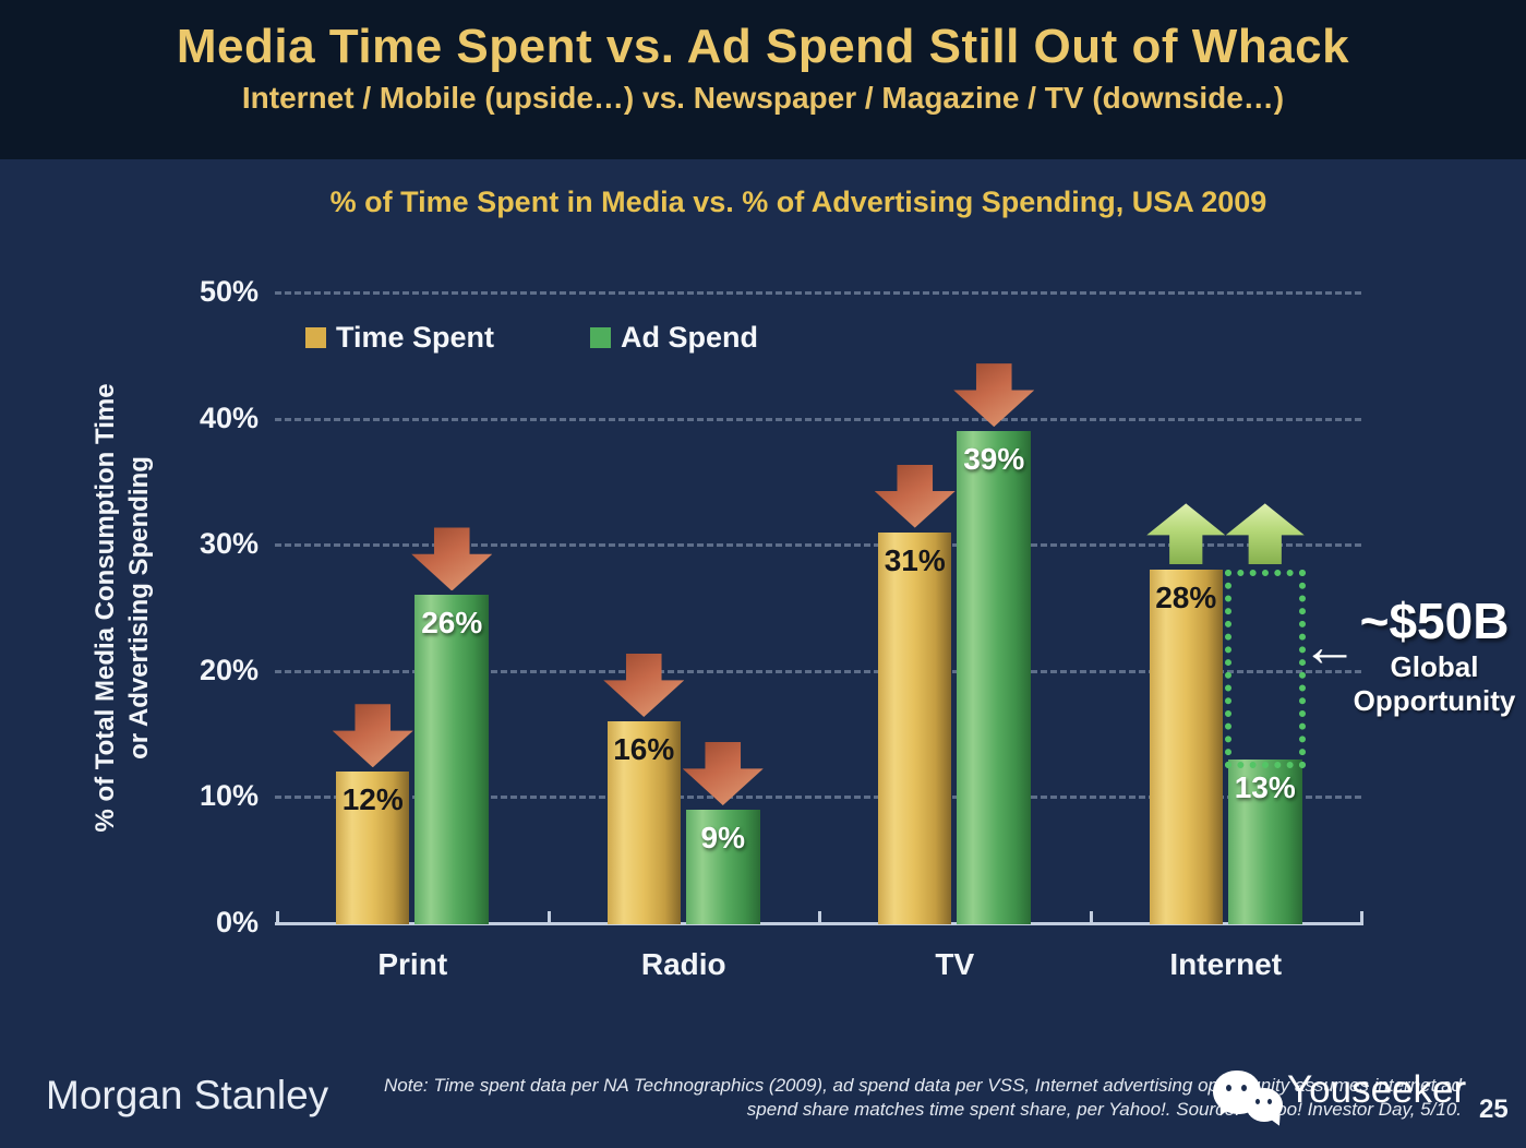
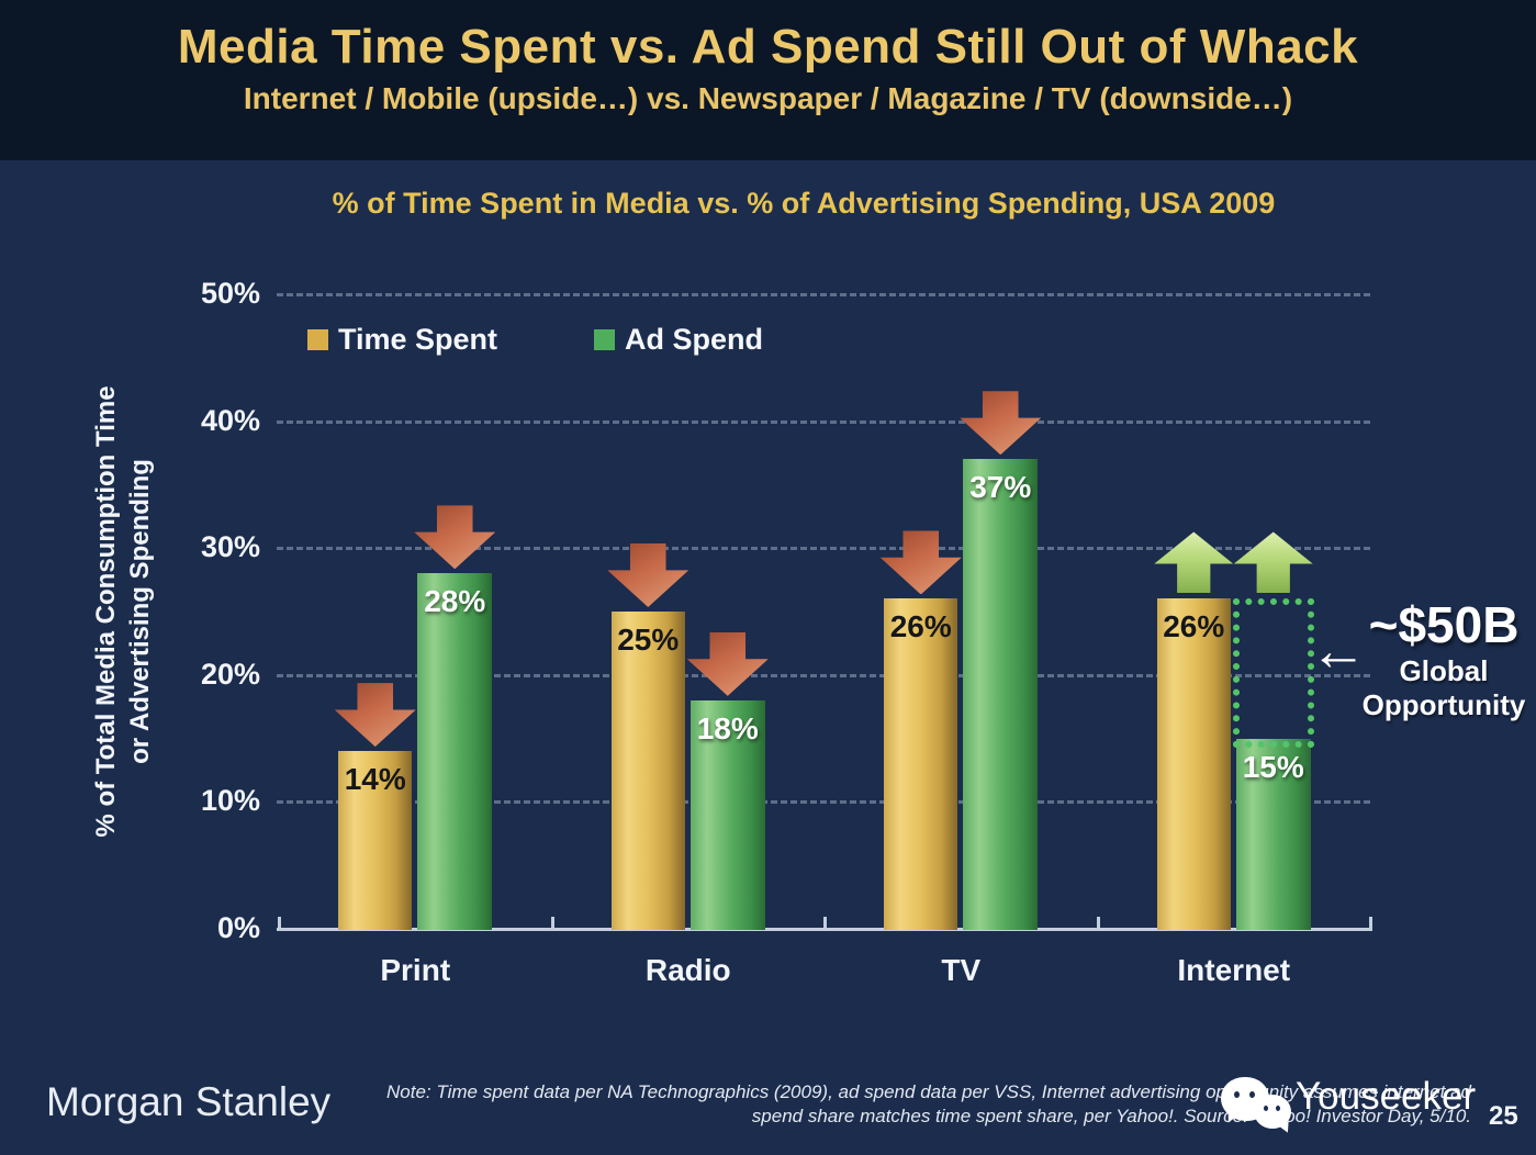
Time Spent/Print: 12% -> 14%
Ad Spend/Print: 26% -> 28%
Time Spent/Radio: 16% -> 25%
Ad Spend/Radio: 9% -> 18%
Time Spent/TV: 31% -> 26%
Ad Spend/TV: 39% -> 37%
Time Spent/Internet: 28% -> 26%
Ad Spend/Internet: 13% -> 15%
